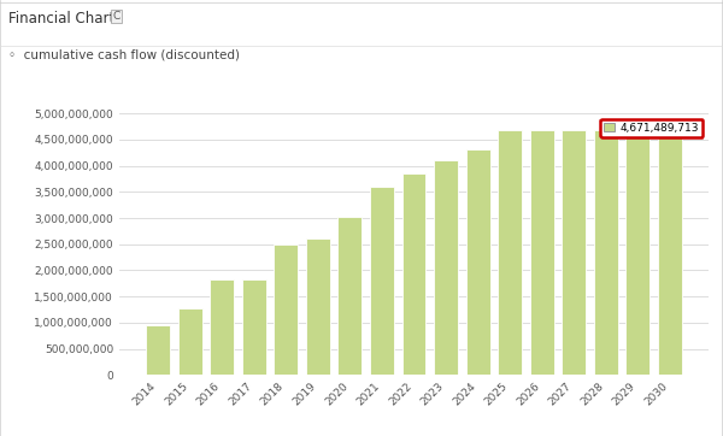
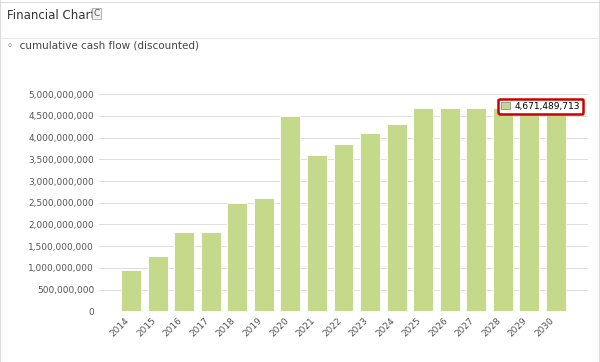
2020: 3,030,000,000 -> 4,500,000,000
